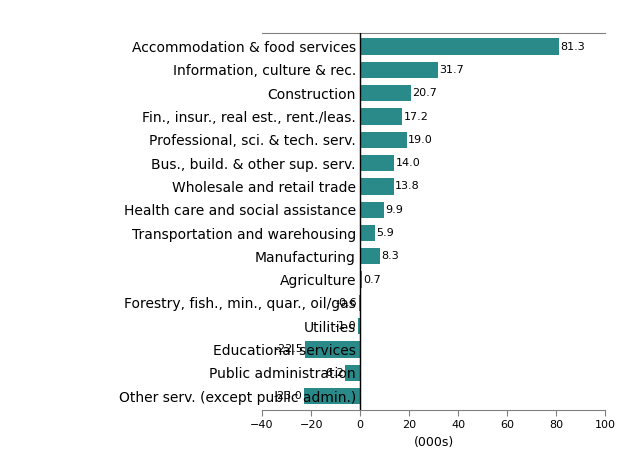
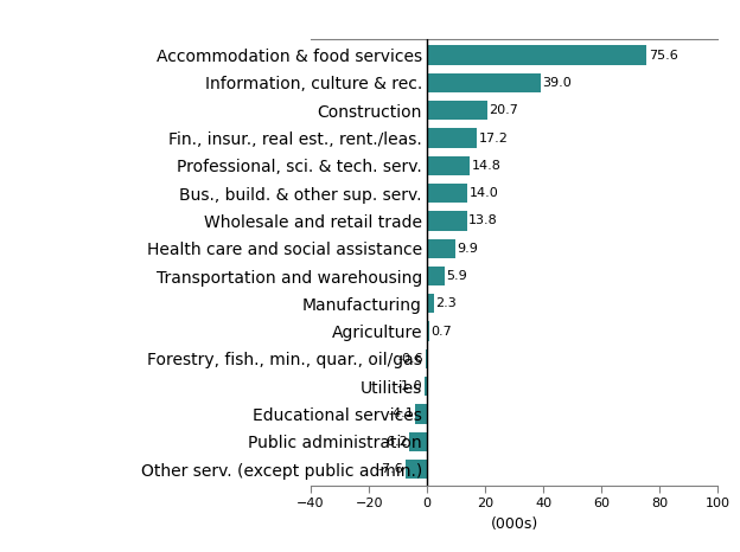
Accommodation & food services: 81.3 -> 75.6
Information, culture & rec.: 31.7 -> 39.0
Professional, sci. & tech. serv.: 19.0 -> 14.8
Manufacturing: 8.3 -> 2.3
Educational services: -22.5 -> -4.1
Other serv. (except public admin.): -23.0 -> -7.6
